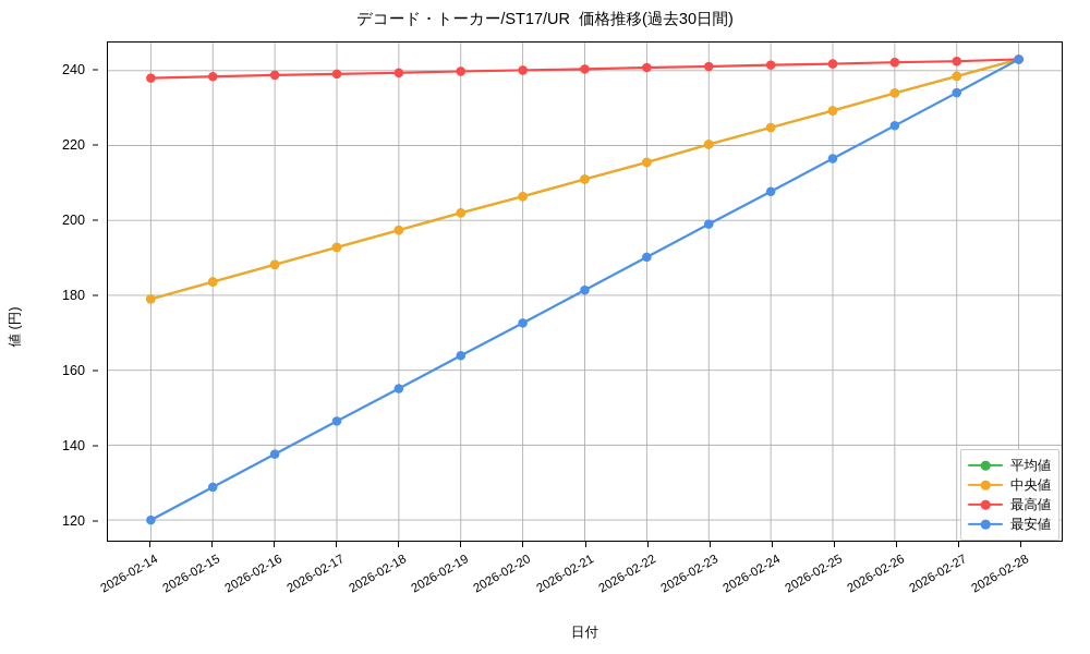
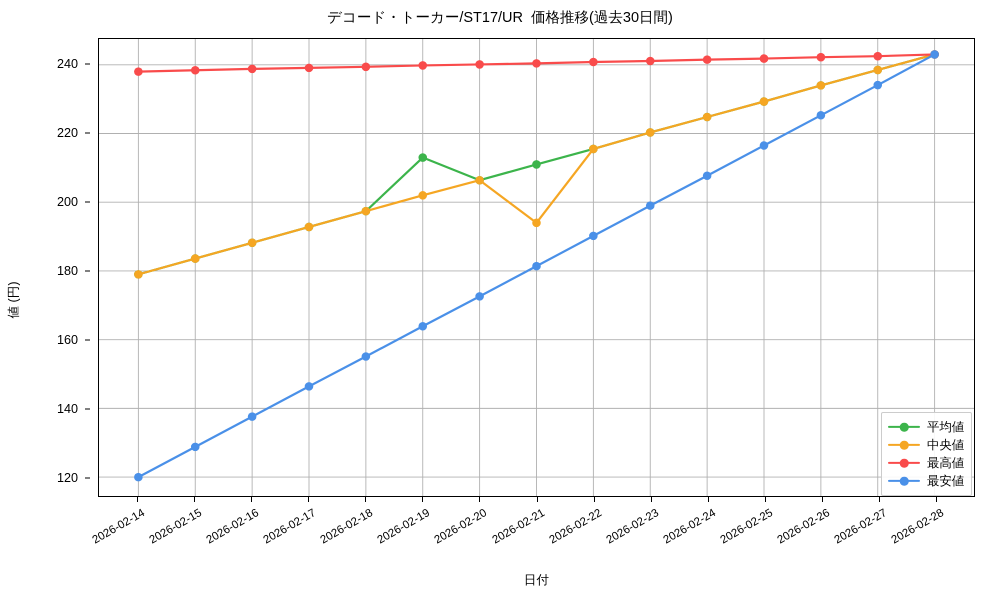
平均値/2026-02-19: 202 -> 213
中央値/2026-02-21: 211 -> 194
